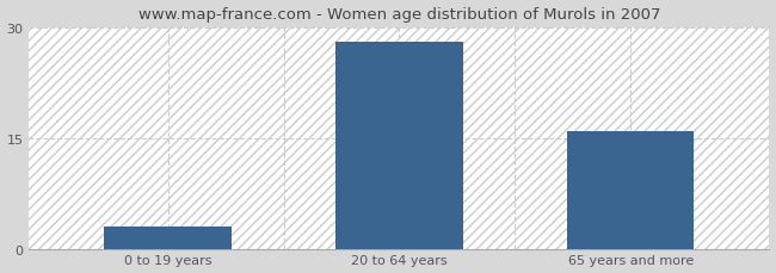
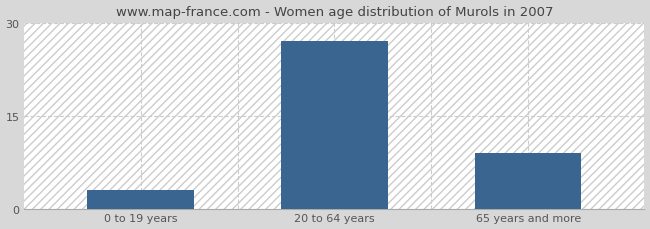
20 to 64 years: 28 -> 27
65 years and more: 16 -> 9
